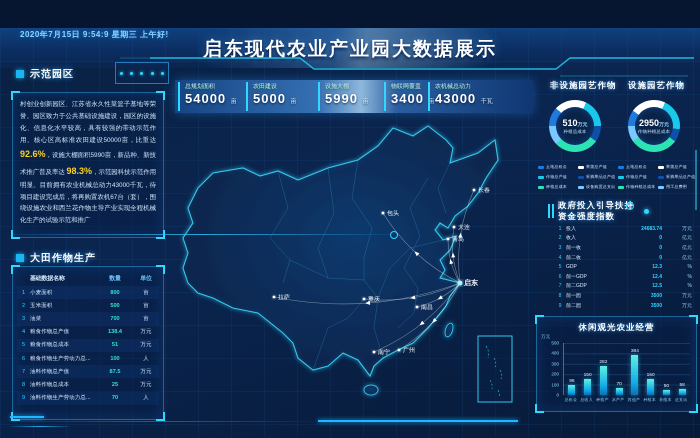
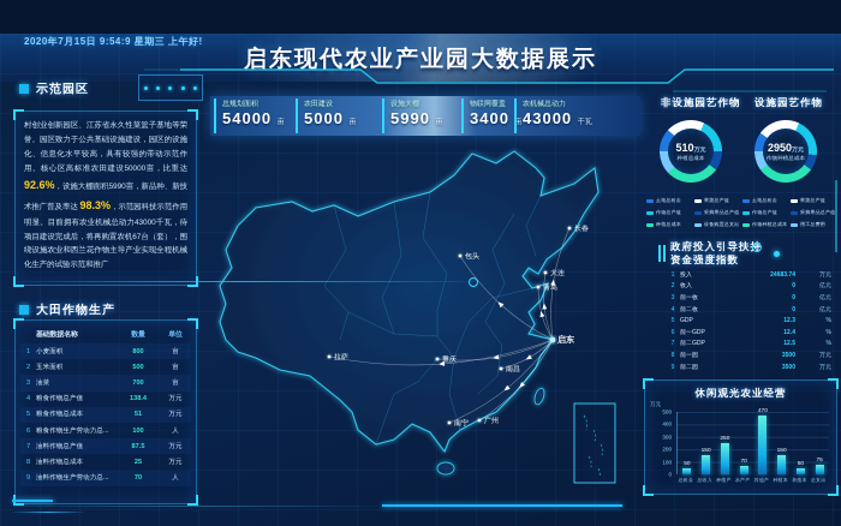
休闲观光农业经营/总租金: 96 -> 50
休闲观光农业经营/种植产: 282 -> 250
休闲观光农业经营/其他产: 384 -> 470
休闲观光农业经营/总支出: 58 -> 75
